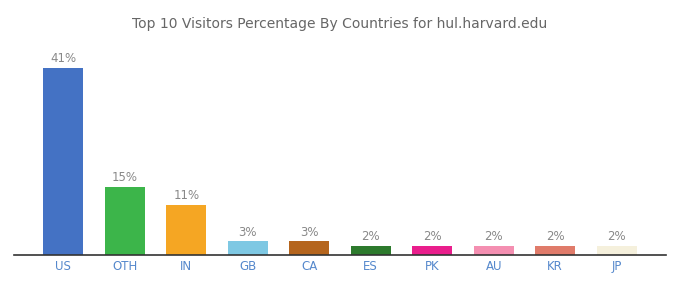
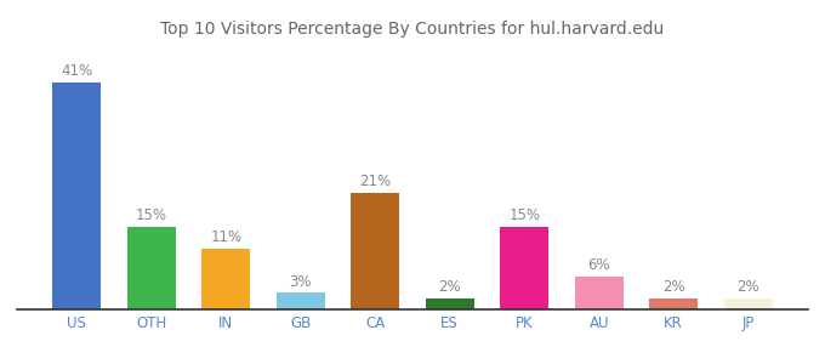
CA: 3% -> 21%
PK: 2% -> 15%
AU: 2% -> 6%
